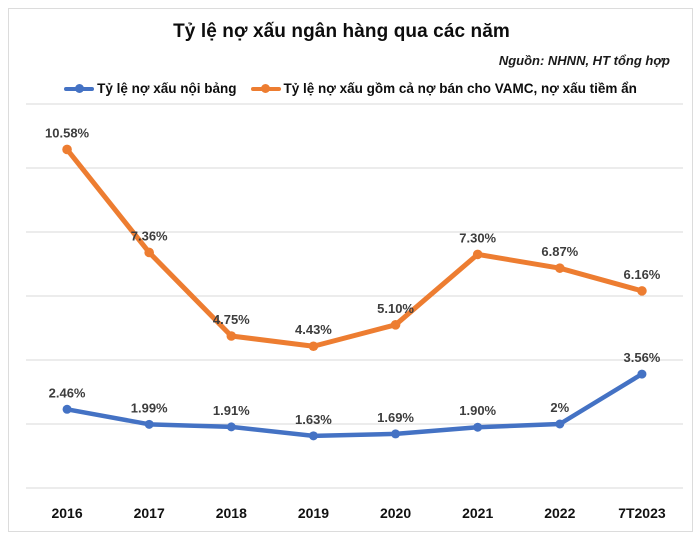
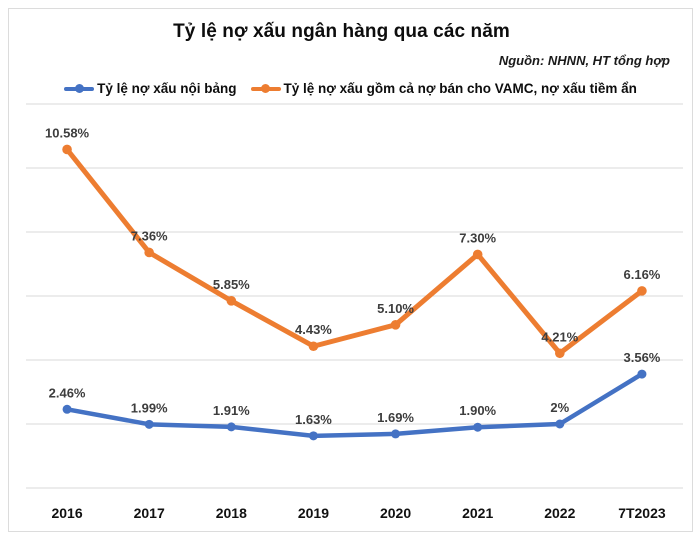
Tỷ lệ nợ xấu gồm cả nợ bán cho VAMC, nợ xấu tiềm ẩn/2018: 4.75% -> 5.85%
Tỷ lệ nợ xấu gồm cả nợ bán cho VAMC, nợ xấu tiềm ẩn/2022: 6.87% -> 4.21%
